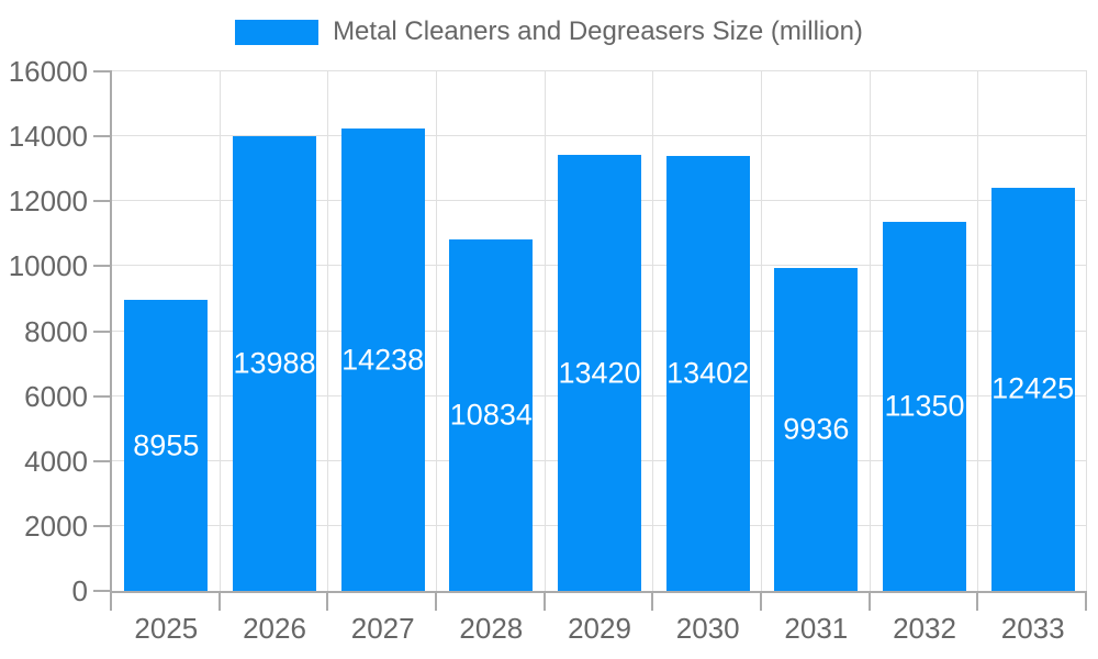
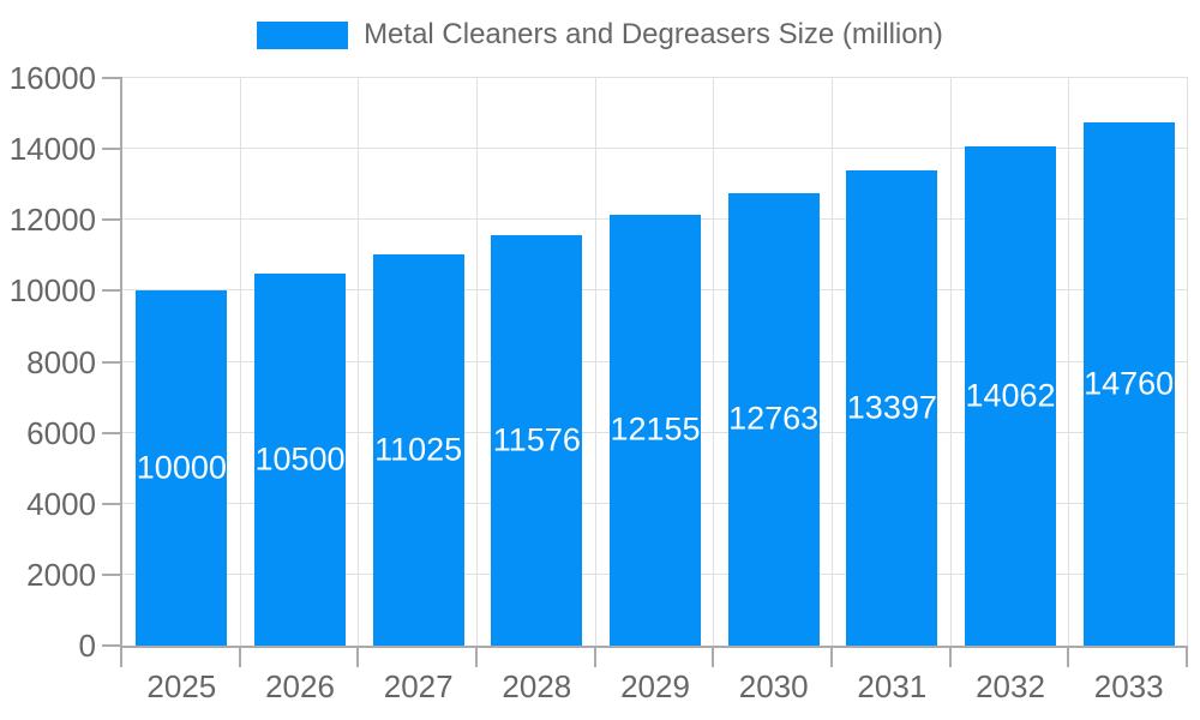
2025: 8955 -> 10000
2026: 13988 -> 10500
2027: 14238 -> 11025
2028: 10834 -> 11576
2029: 13420 -> 12155
2030: 13402 -> 12763
2031: 9936 -> 13397
2032: 11350 -> 14062
2033: 12425 -> 14760
